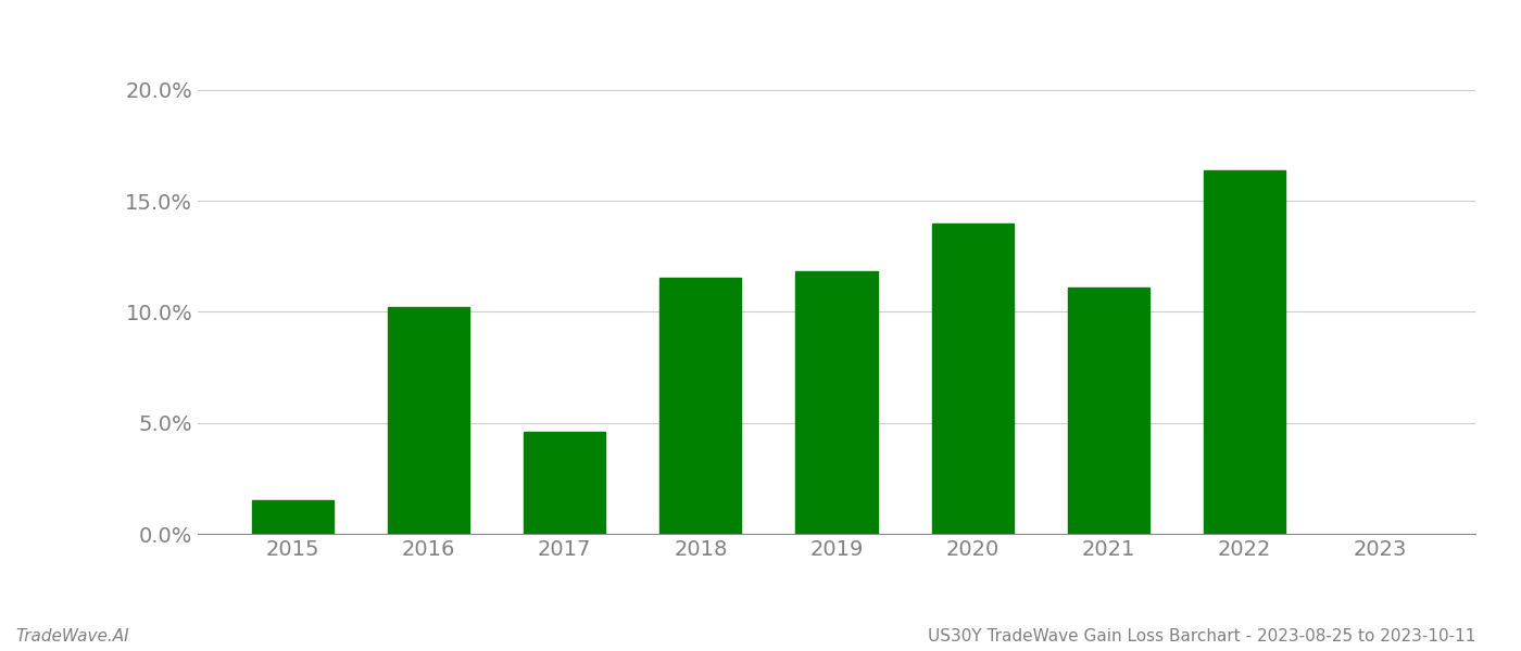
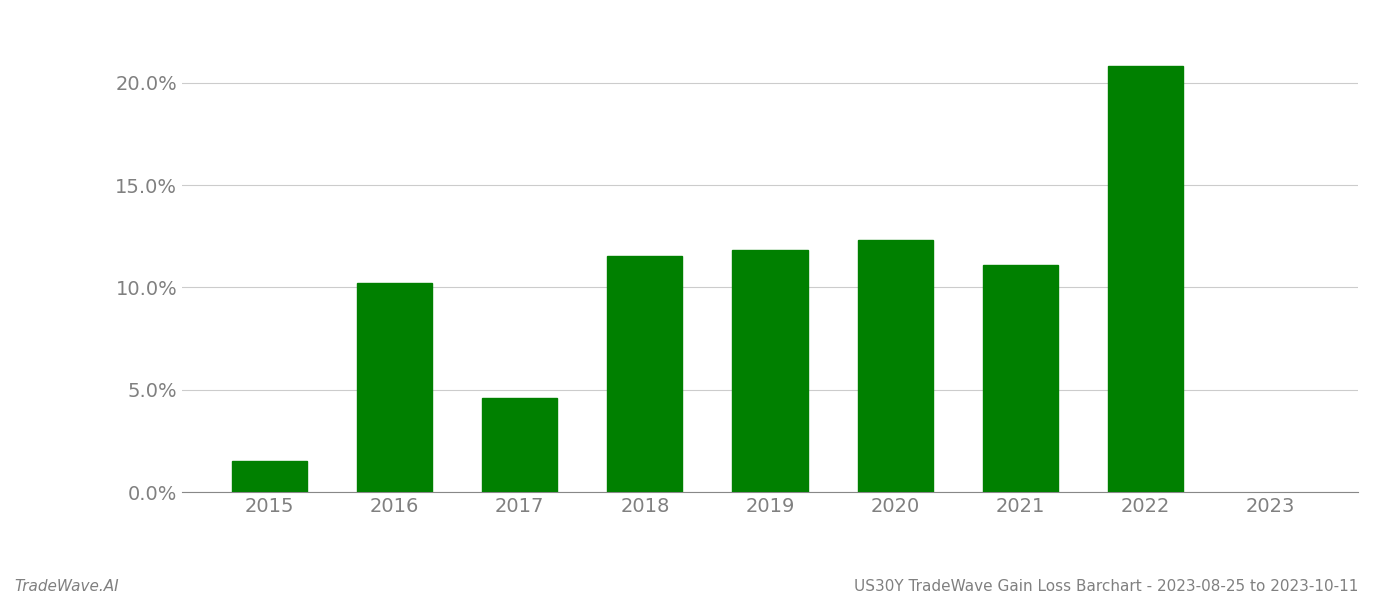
2020: 14.00% -> 12.32%
2022: 16.40% -> 20.82%
